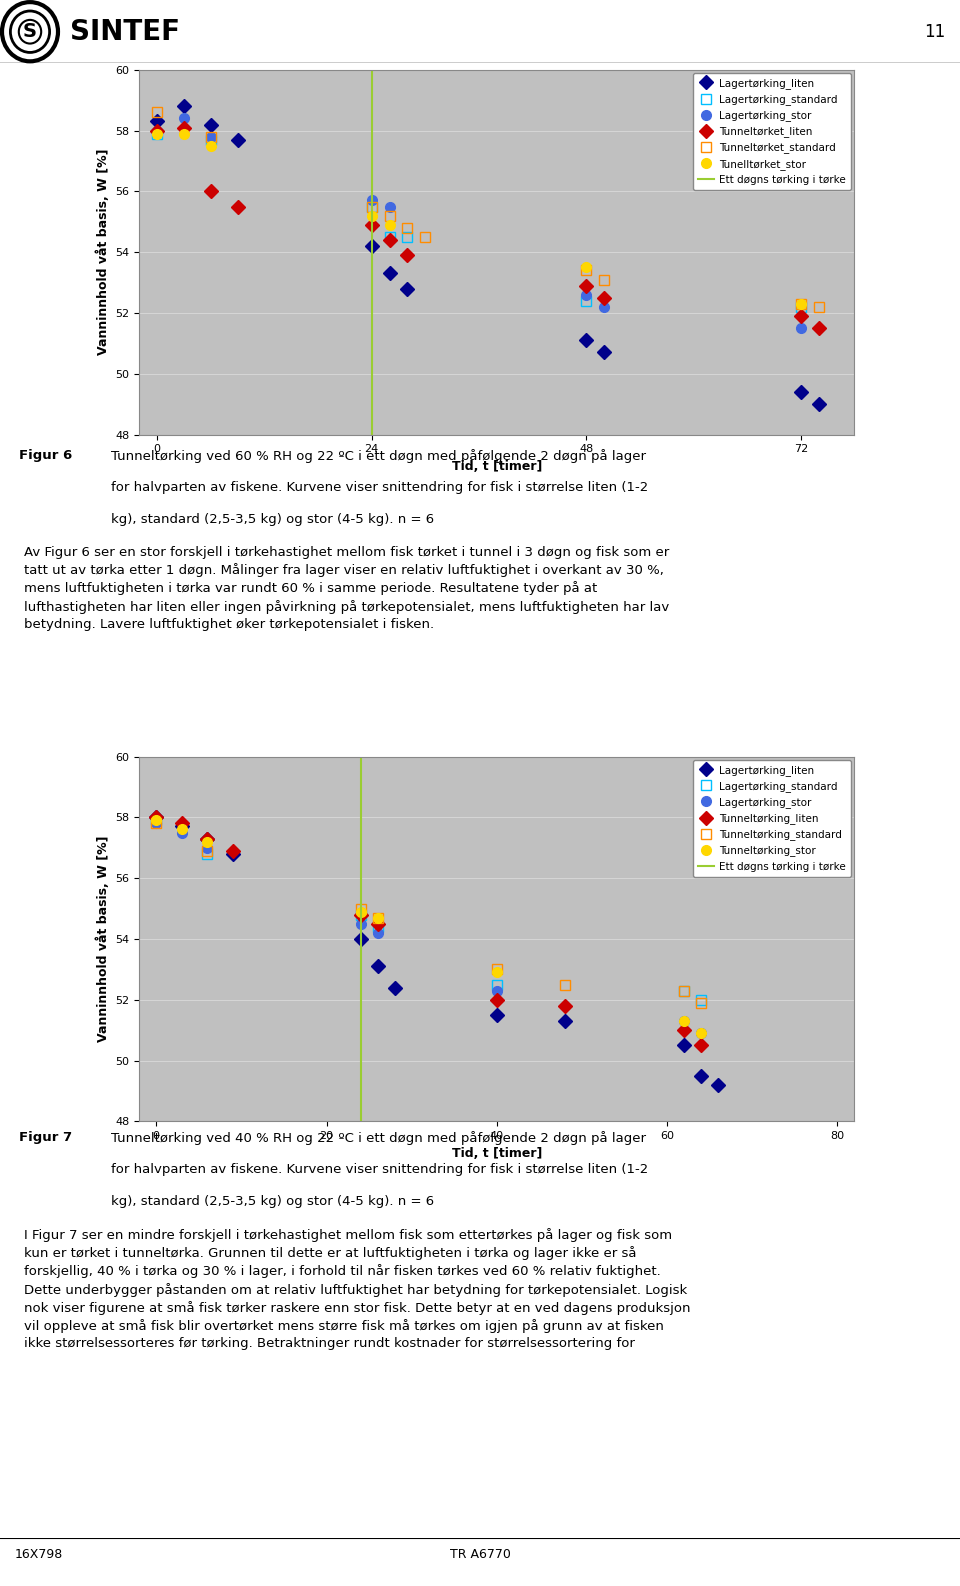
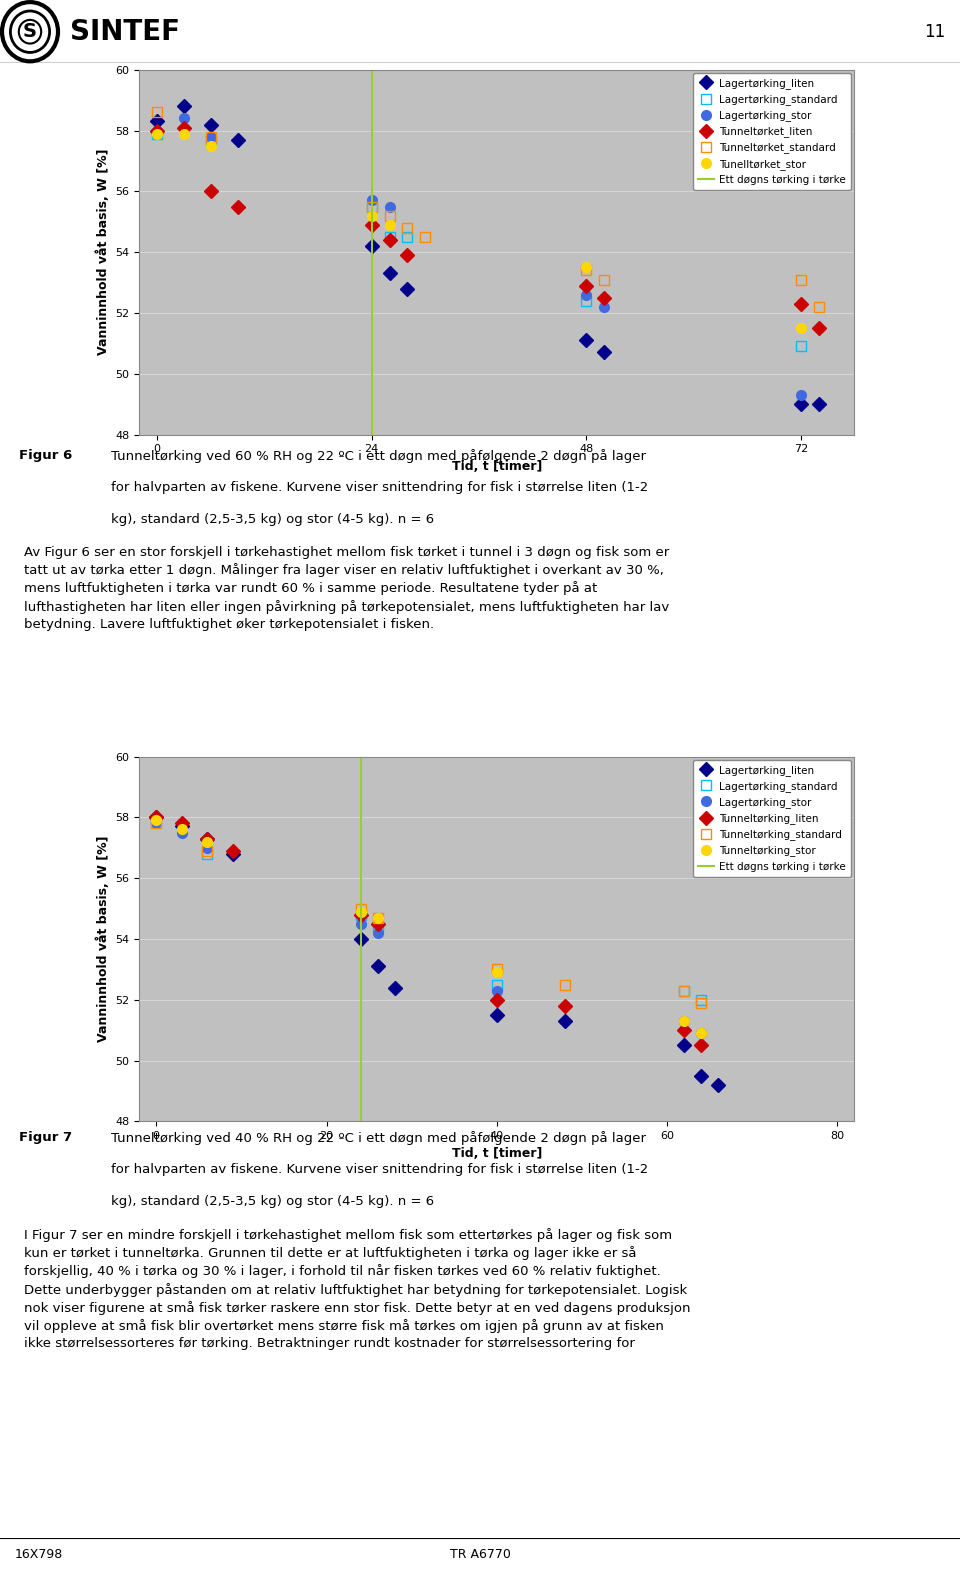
Lagertørking_liten/72: 49.4 -> 49.0
Lagertørking_standard/72: 52.2 -> 50.9
Lagertørking_stor/72: 51.5 -> 49.3
Tunneltørket_liten/72: 51.9 -> 52.3
Tunneltørket_standard/72: 52.3 -> 53.1
Tunelltørket_stor/72: 52.3 -> 51.5
